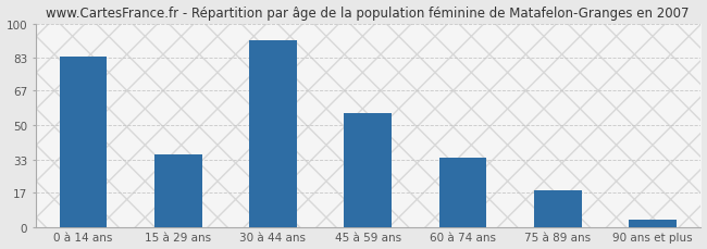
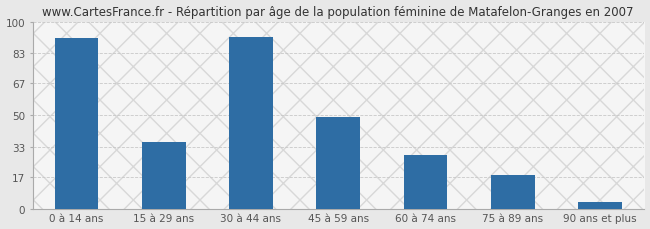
0 à 14 ans: 84 -> 91
45 à 59 ans: 56 -> 49
60 à 74 ans: 34 -> 29
